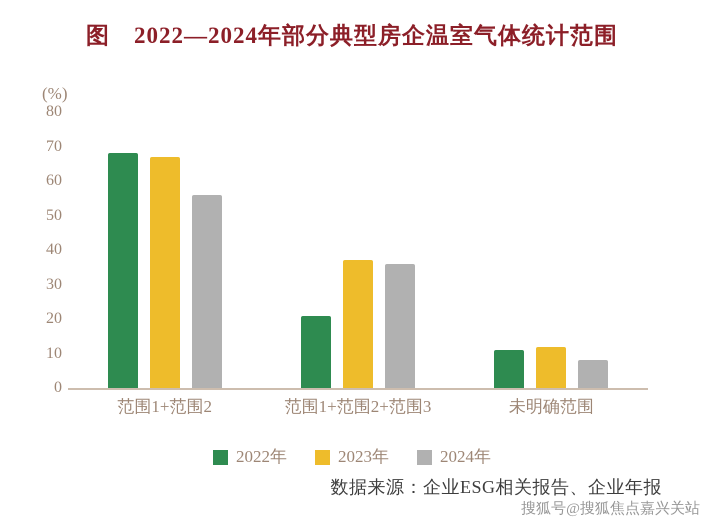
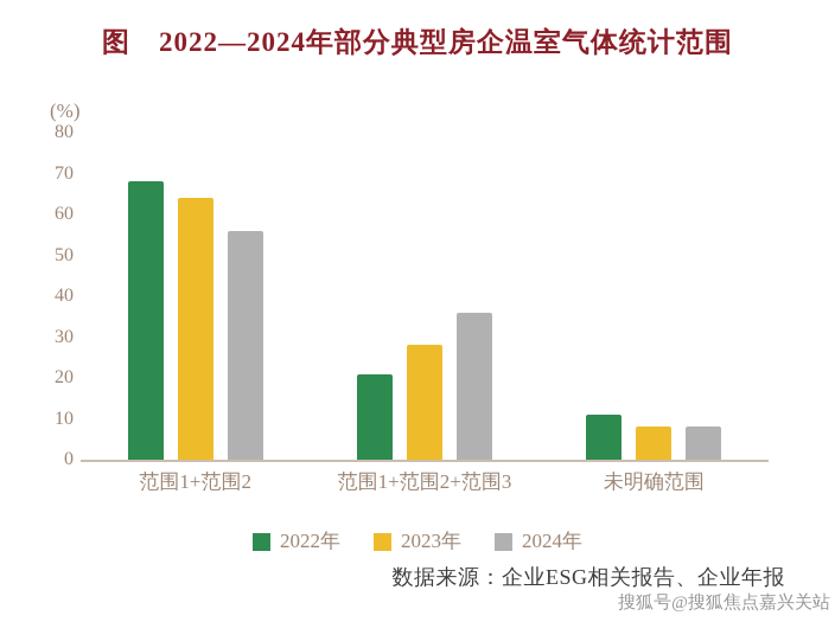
2023年/范围1+范围2: 67 -> 64
2023年/范围1+范围2+范围3: 37 -> 28
2023年/未明确范围: 12 -> 8
